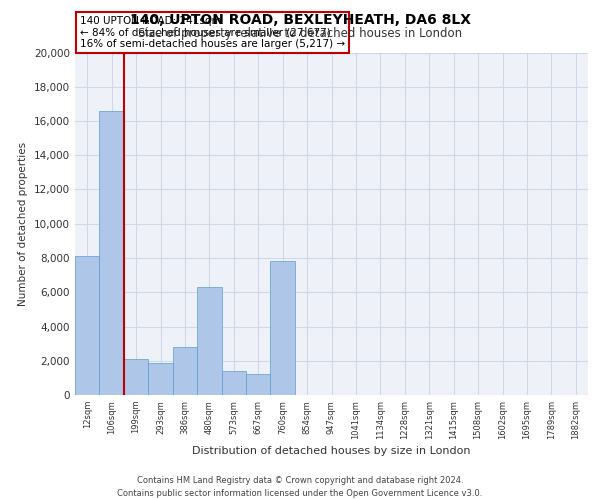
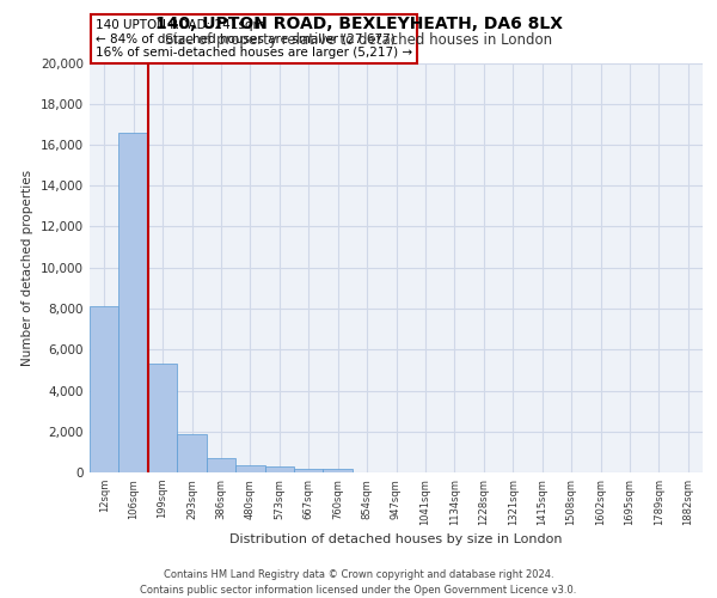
199sqm: 2,100 -> 5,300
386sqm: 2,800 -> 700
480sqm: 6,300 -> 300
573sqm: 1,400 -> 300
667sqm: 1,200 -> 200
760sqm: 7,800 -> 200
